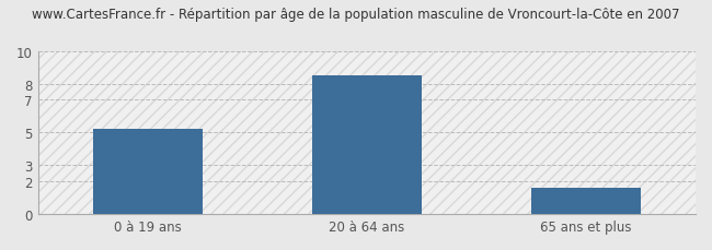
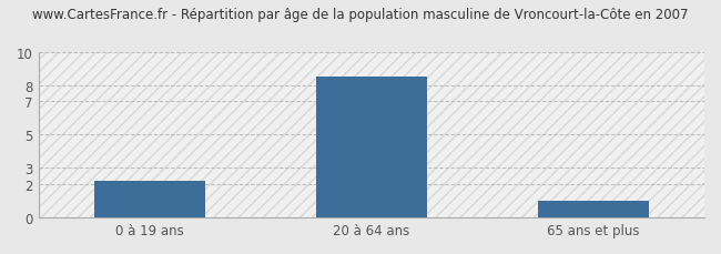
0 à 19 ans: 5.2 -> 2.2
65 ans et plus: 1.6 -> 1.0
